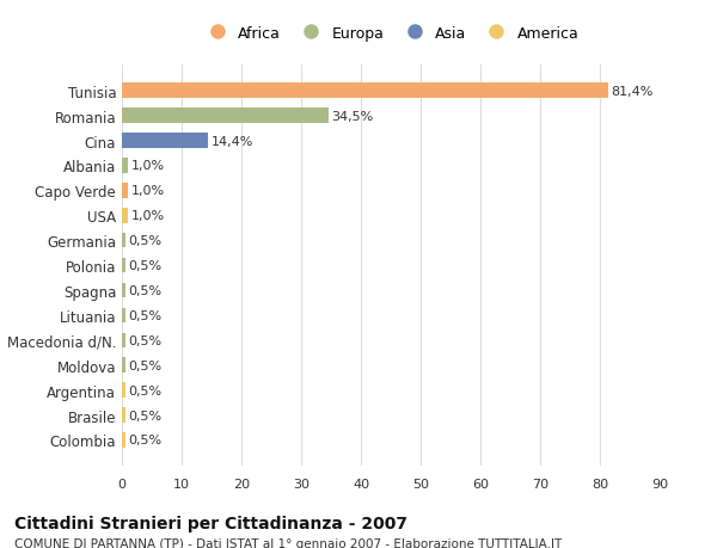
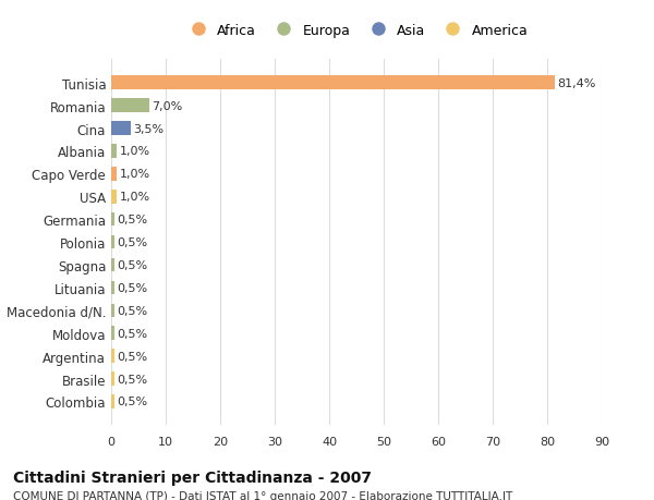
Romania: 34,5% -> 7,0%
Cina: 14,4% -> 3,5%
